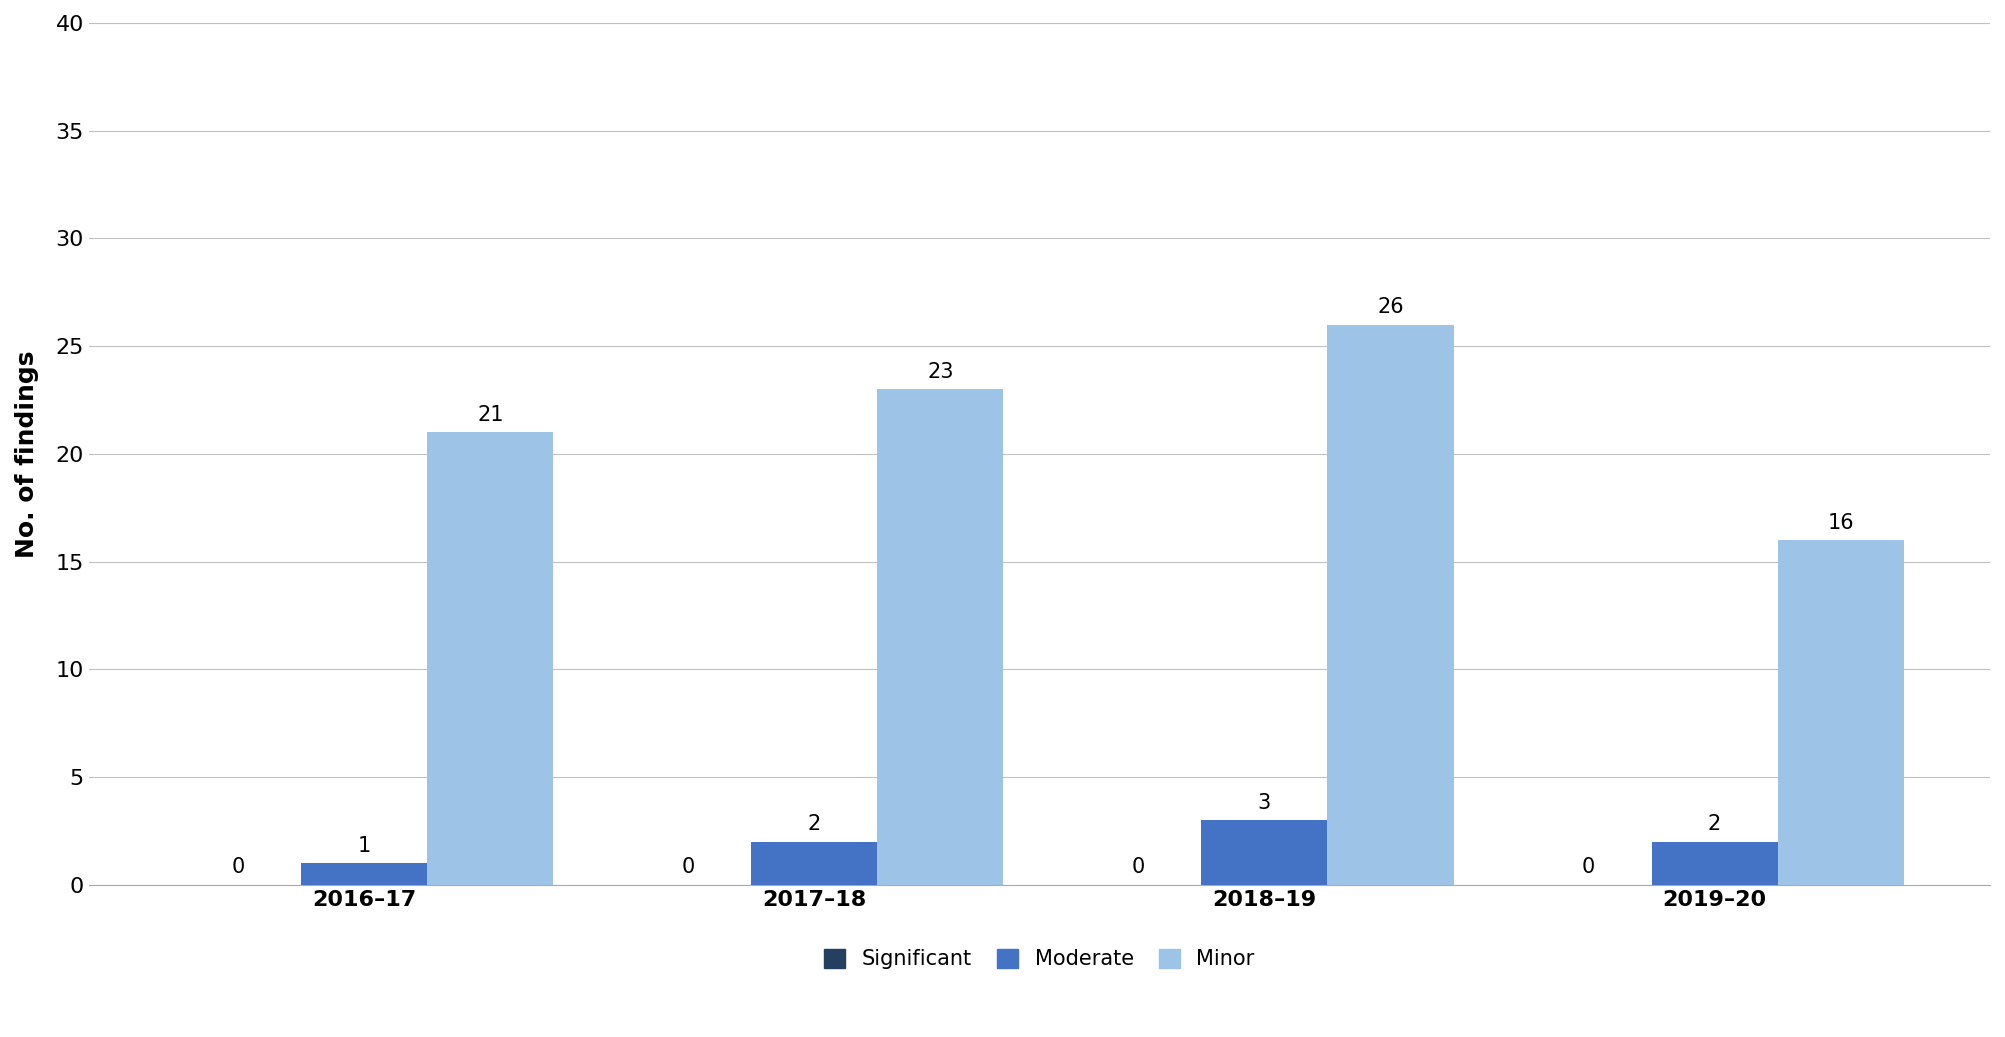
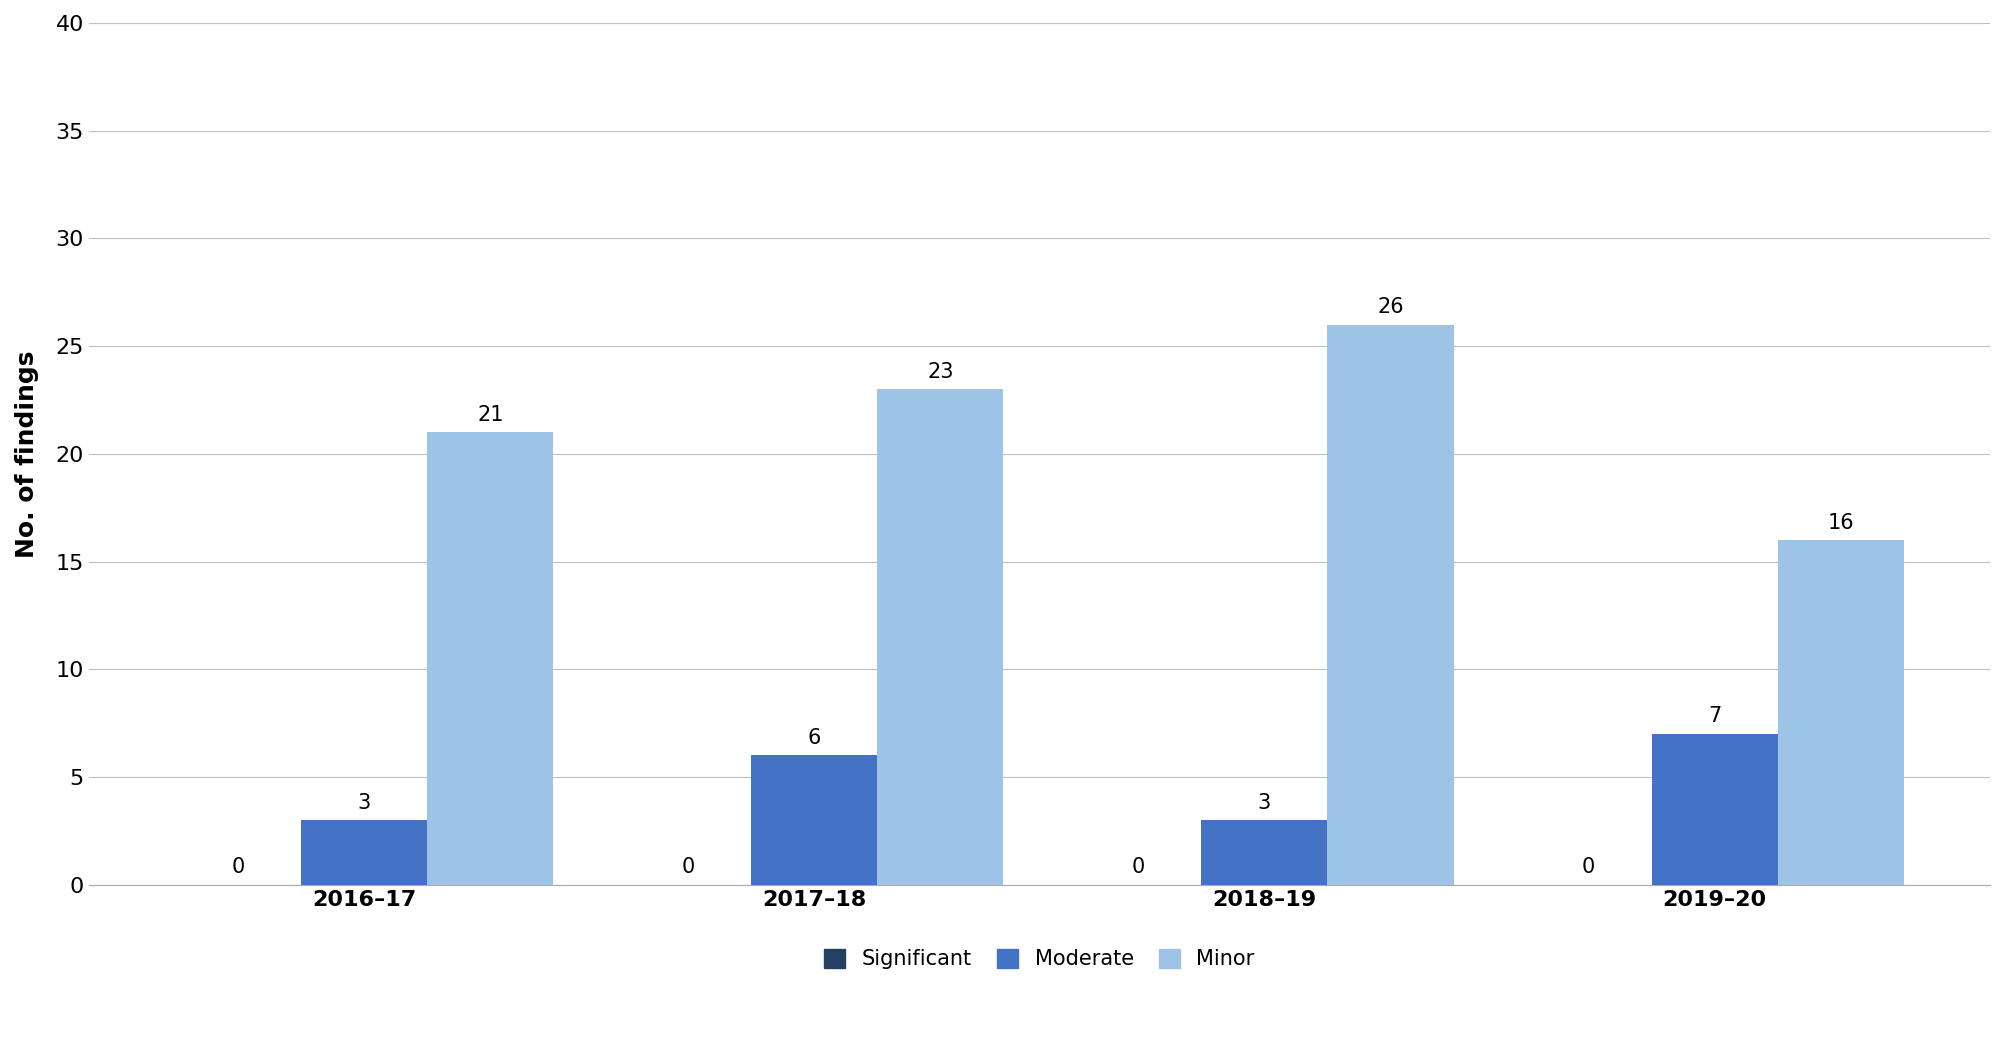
Moderate/2016–17: 1 -> 3
Moderate/2017–18: 2 -> 6
Moderate/2019–20: 2 -> 7
